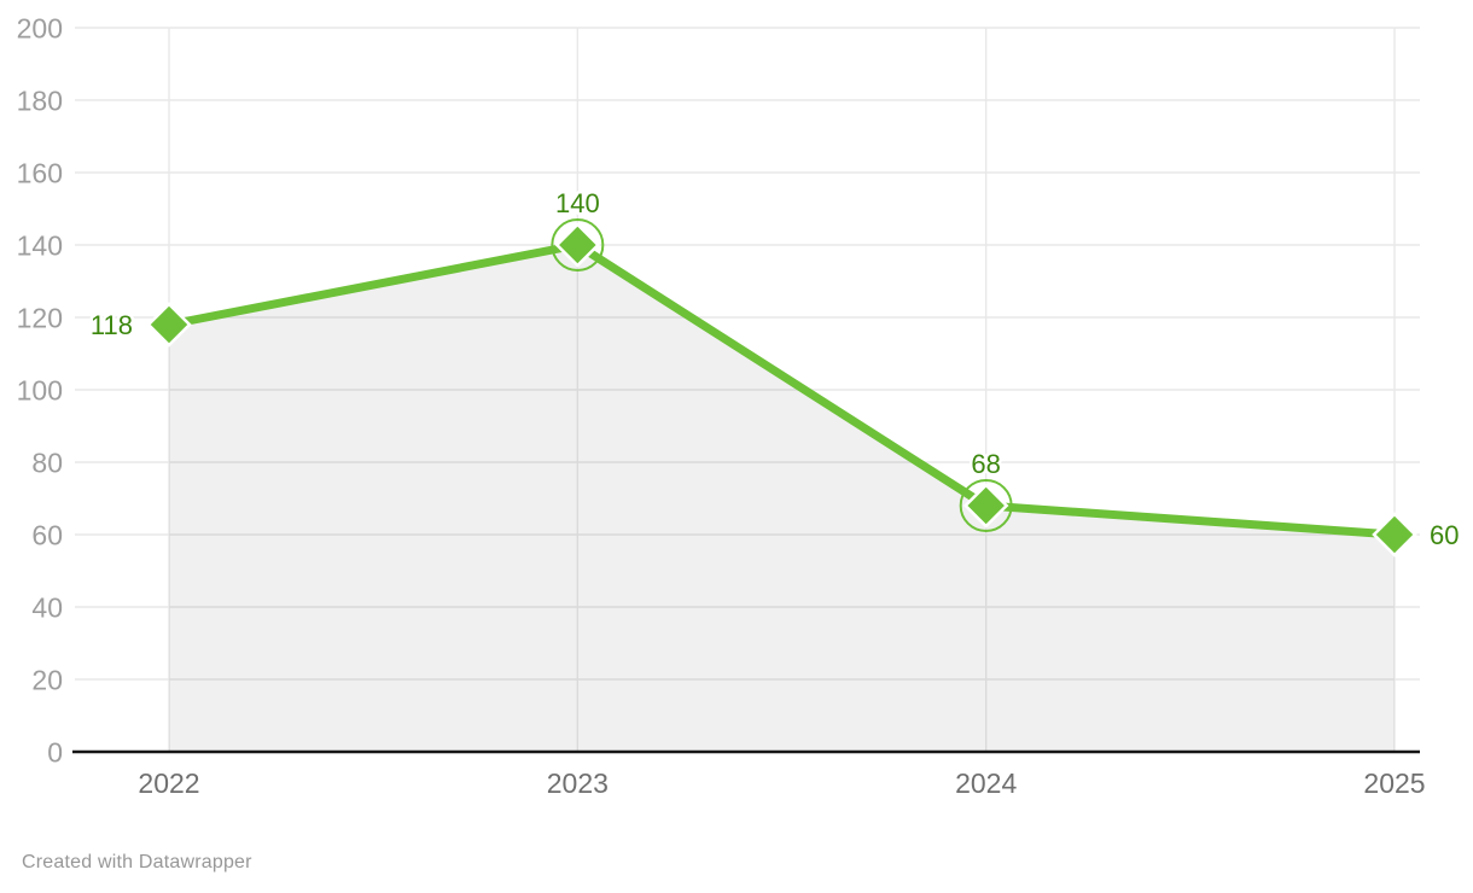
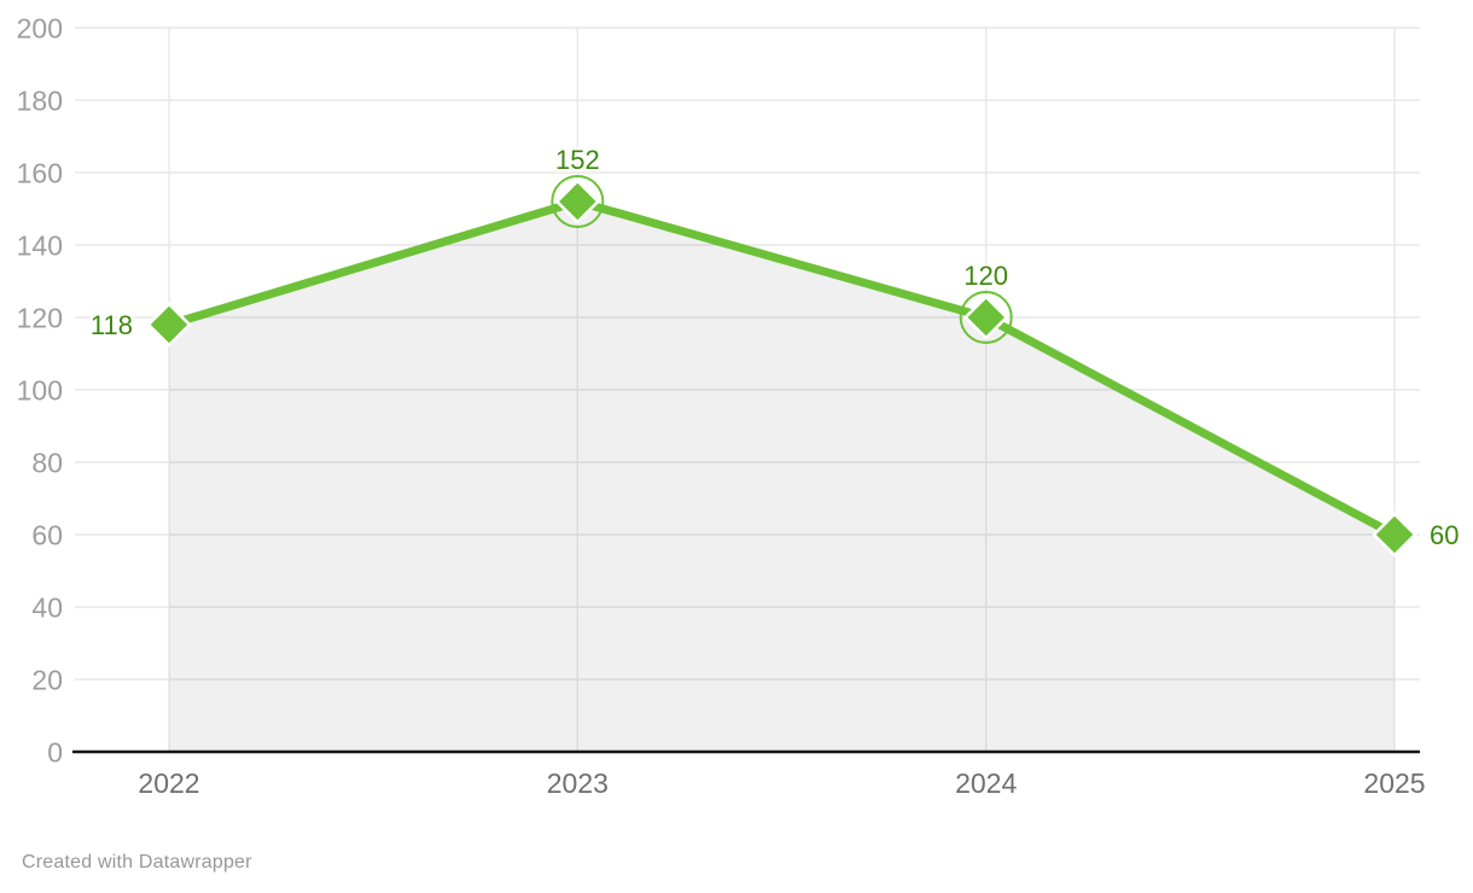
2023: 140 -> 152
2024: 68 -> 120
